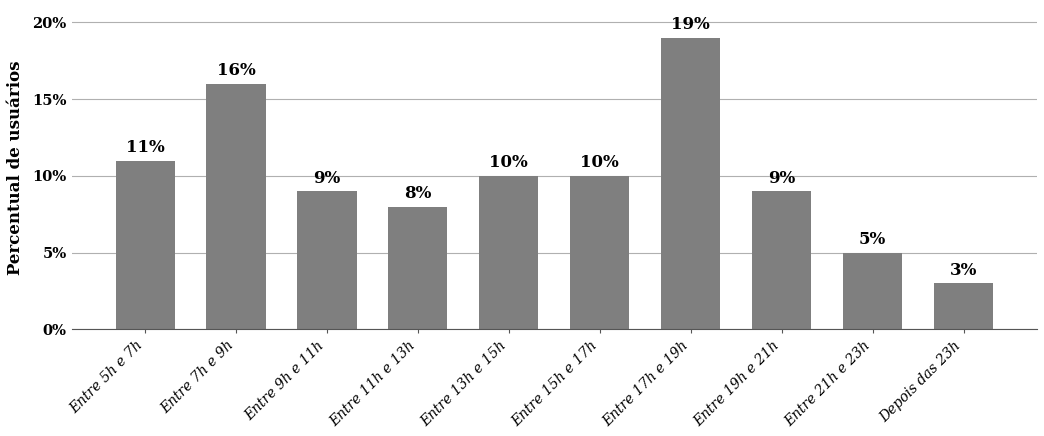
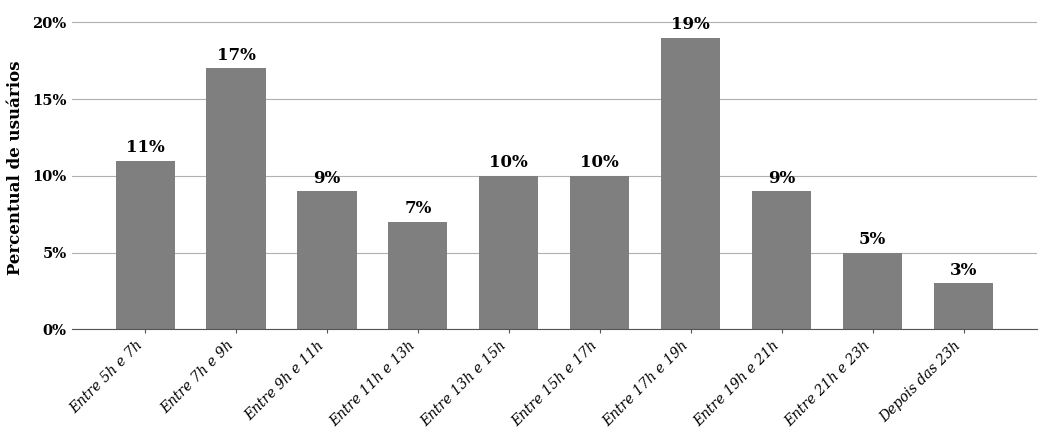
Entre 7h e 9h: 16% -> 17%
Entre 11h e 13h: 8% -> 7%
